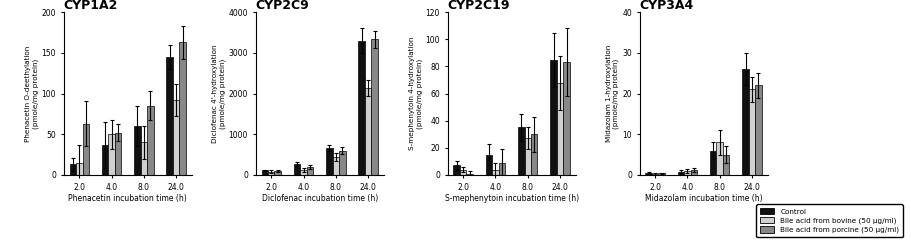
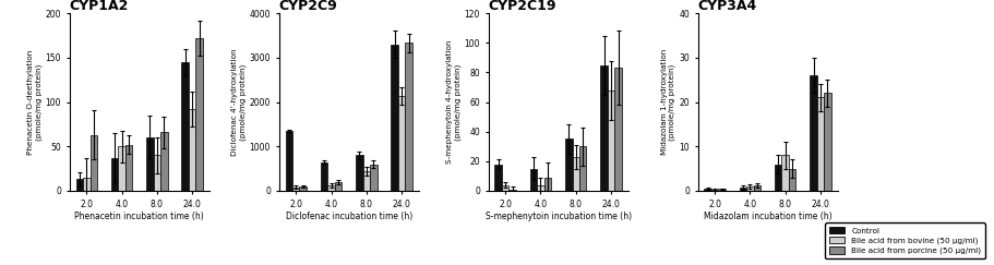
CYP1A2/Bile acid from porcine (50 μg/ml)/8.0: 85 -> 66
CYP1A2/Bile acid from porcine (50 μg/ml)/24.0: 163 -> 172
CYP2C9/Control/2.0: 110 -> 1350
CYP2C9/Control/4.0: 270 -> 650
CYP2C9/Control/8.0: 660 -> 800
CYP2C19/Control/2.0: 7 -> 18
CYP2C19/Bile acid from bovine (50 μg/ml)/8.0: 27 -> 23
